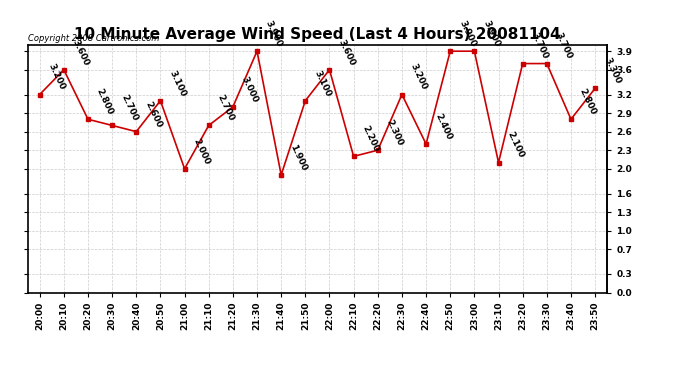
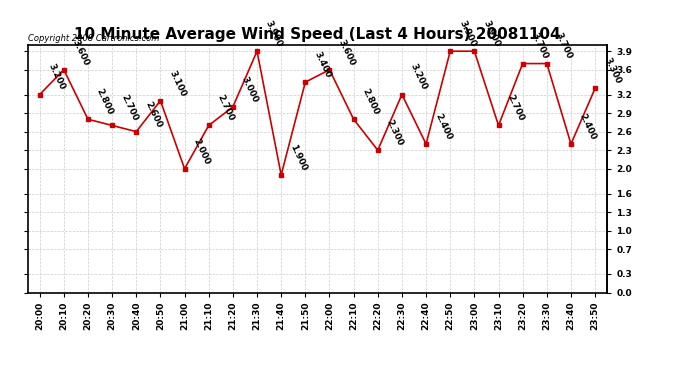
21:50: 3.100 -> 3.400
22:10: 2.200 -> 2.800
23:10: 2.100 -> 2.700
23:40: 2.800 -> 2.400
